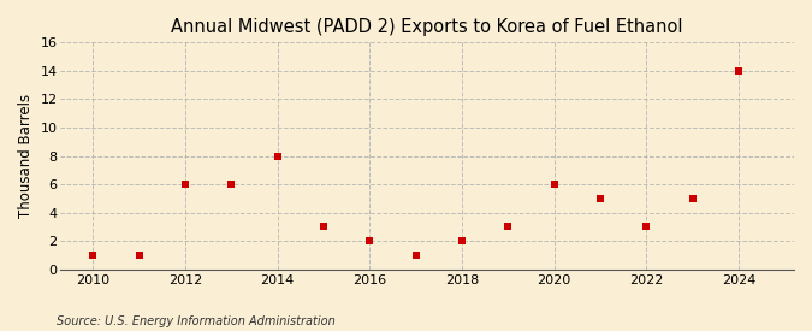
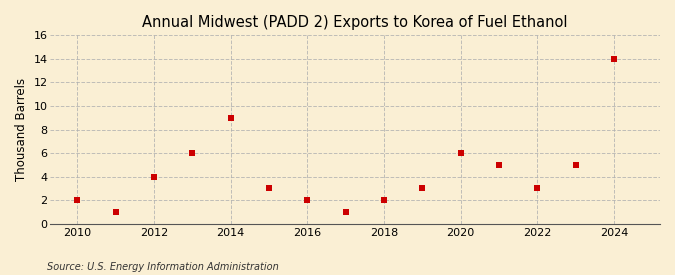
2010: 1 -> 2
2012: 6 -> 4
2014: 8 -> 9
